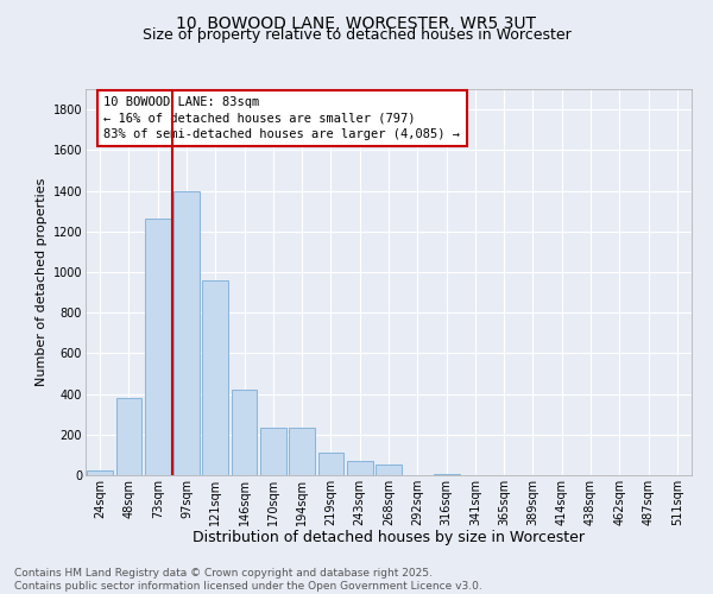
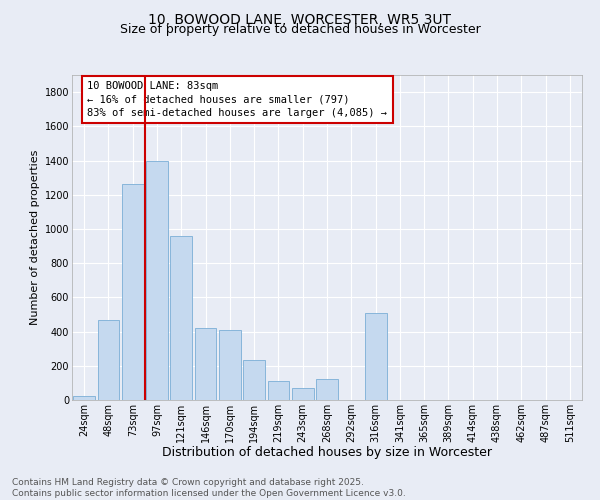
48sqm: 380 -> 470
170sqm: 240 -> 410
268sqm: 50 -> 120
316sqm: 0 -> 510
